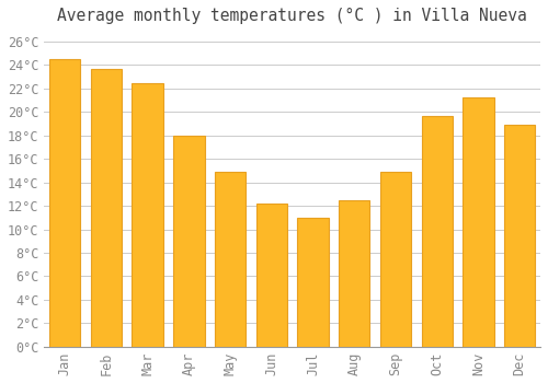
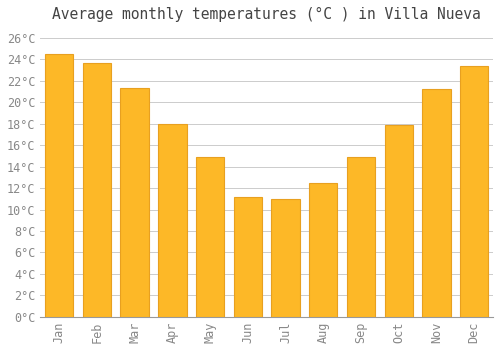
Mar: 22.5°C -> 21.3°C
Jun: 12.2°C -> 11.2°C
Oct: 19.7°C -> 17.9°C
Dec: 18.9°C -> 23.4°C
